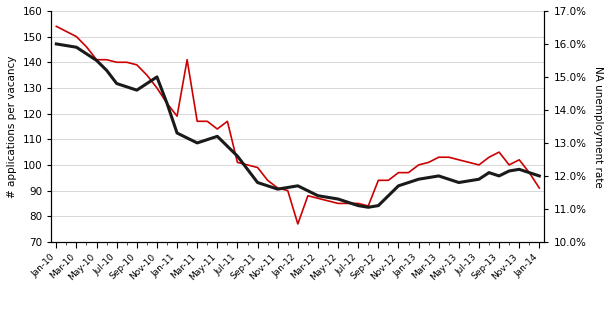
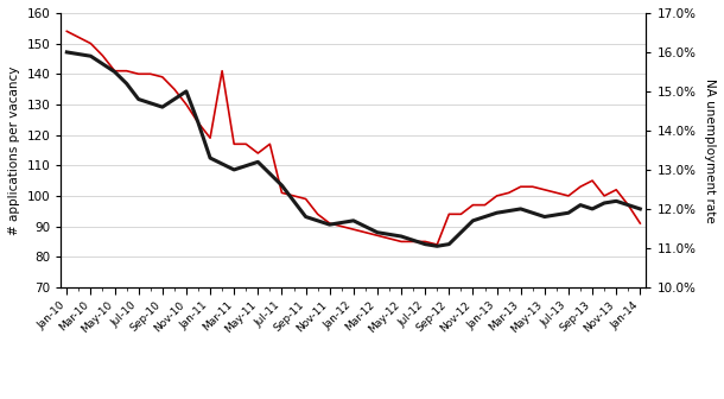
# applications per vacancy/Jan-12: 77 -> 89
